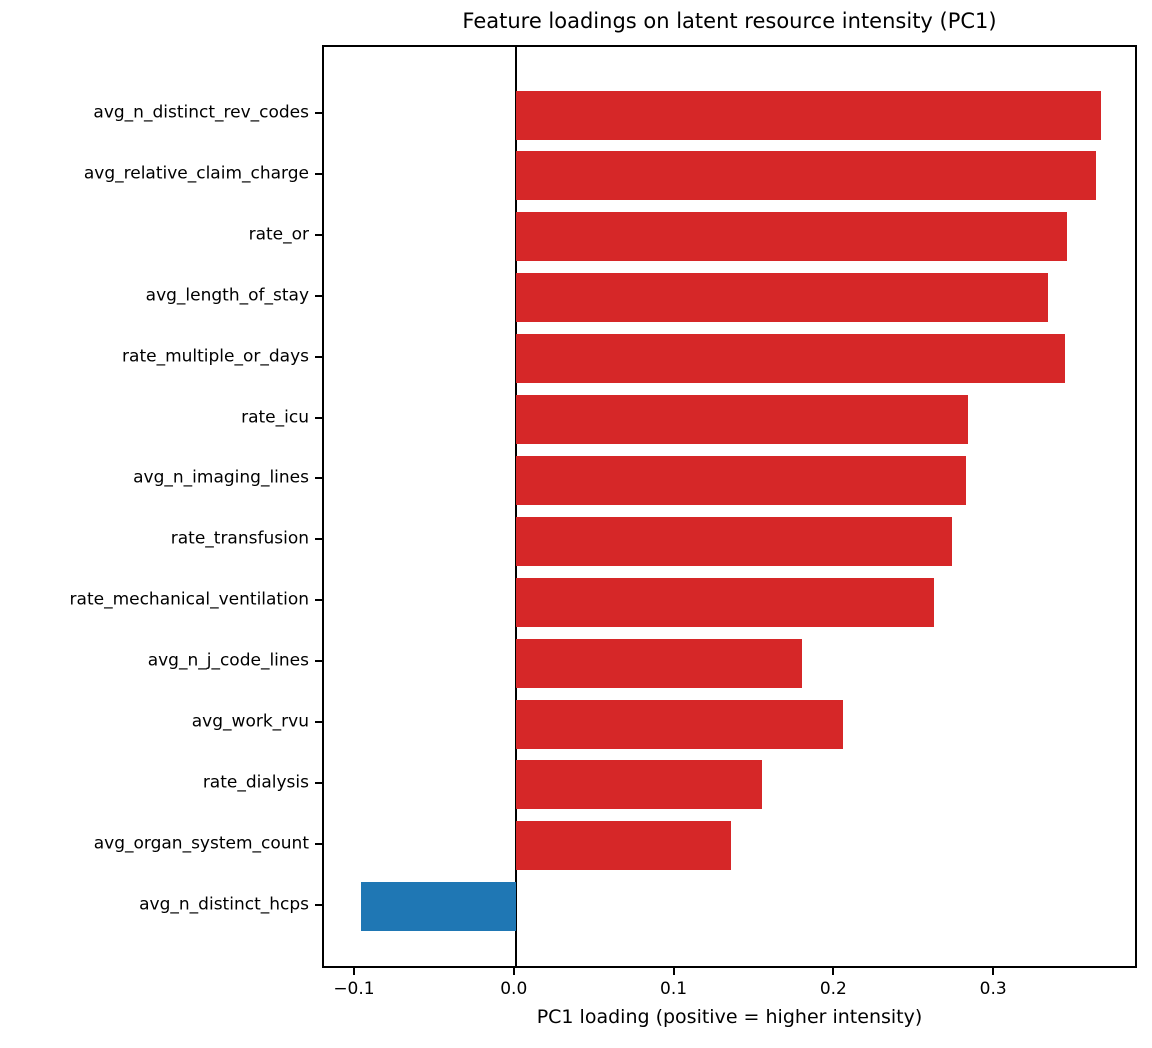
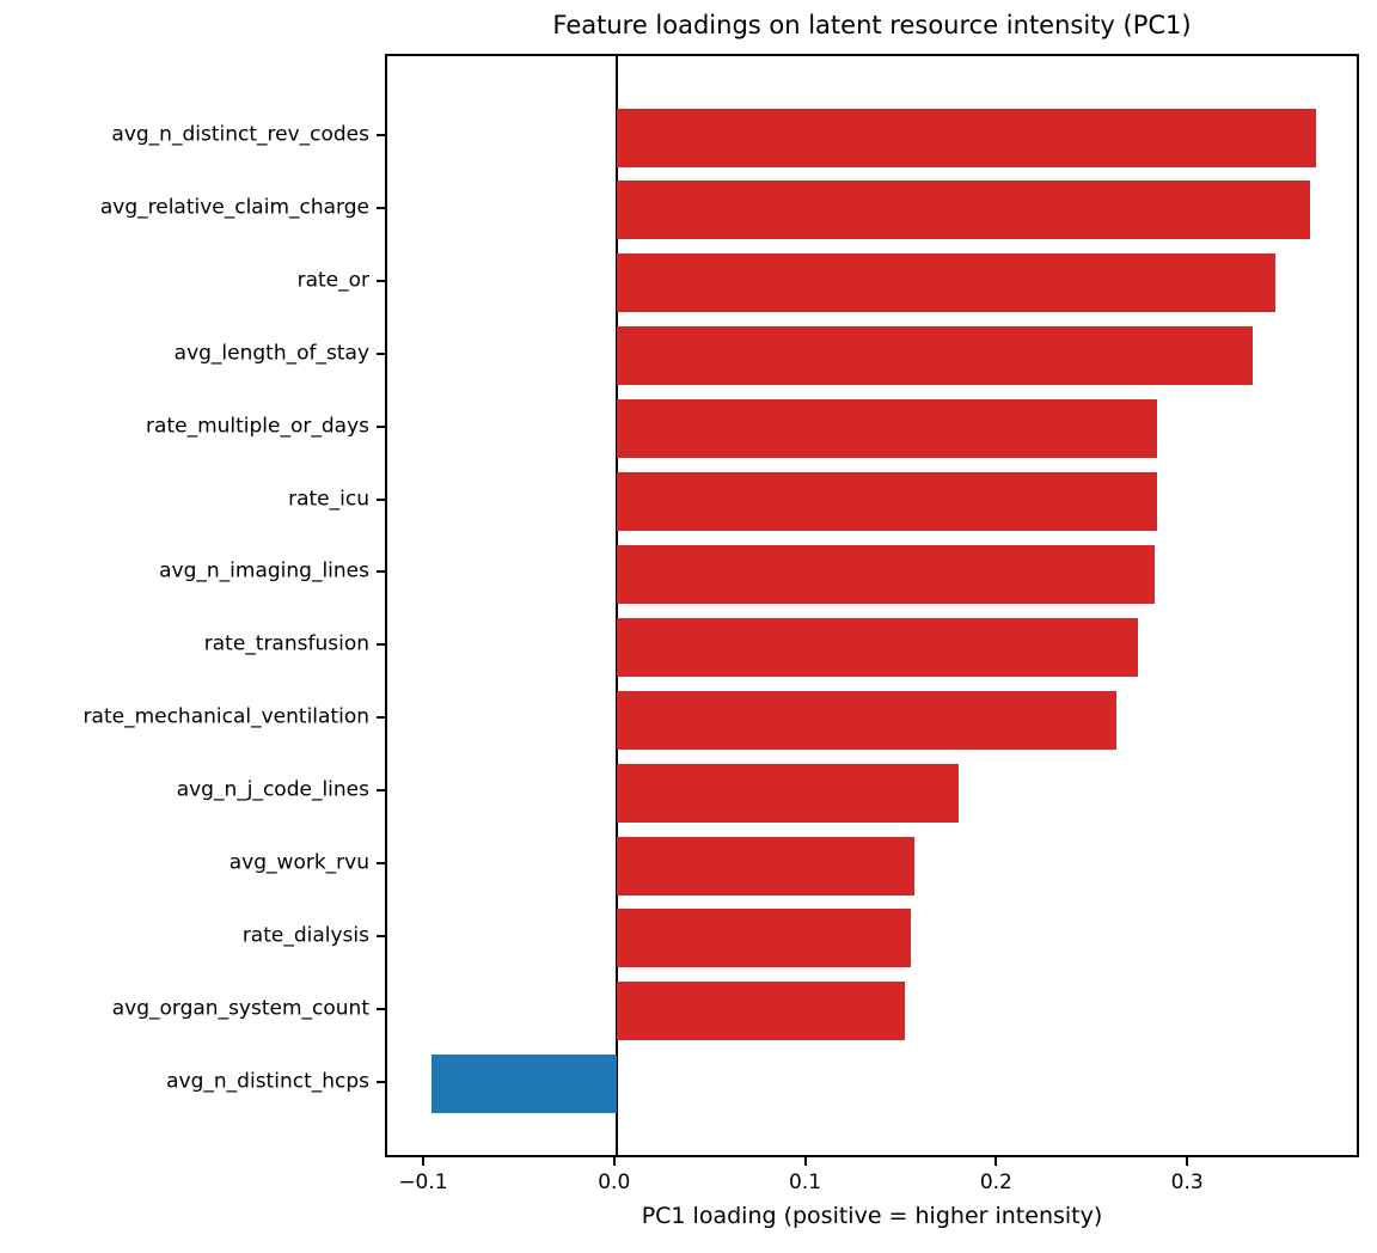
rate_multiple_or_days: 0.344 -> 0.283
avg_work_rvu: 0.205 -> 0.156
avg_organ_system_count: 0.135 -> 0.151
